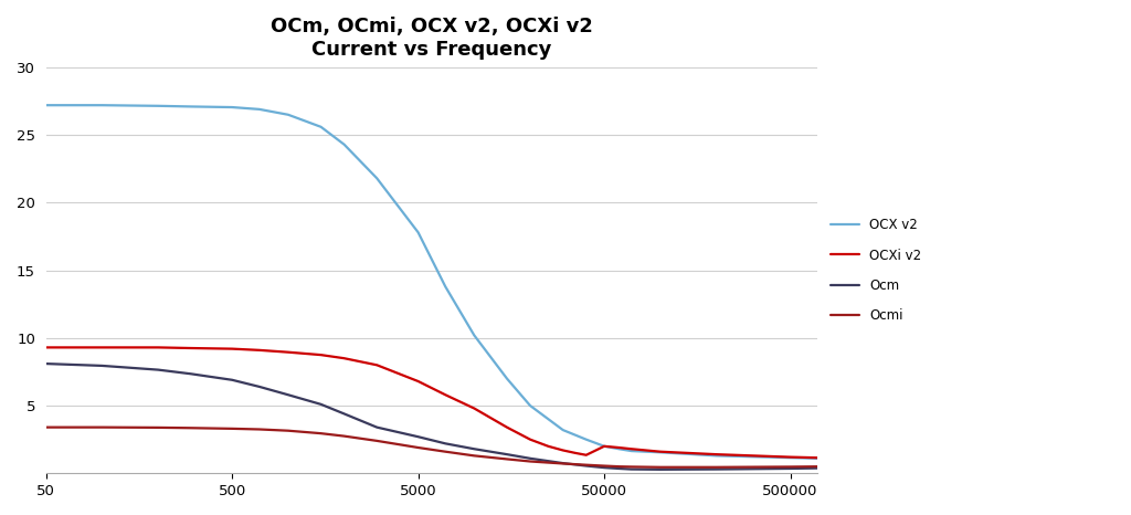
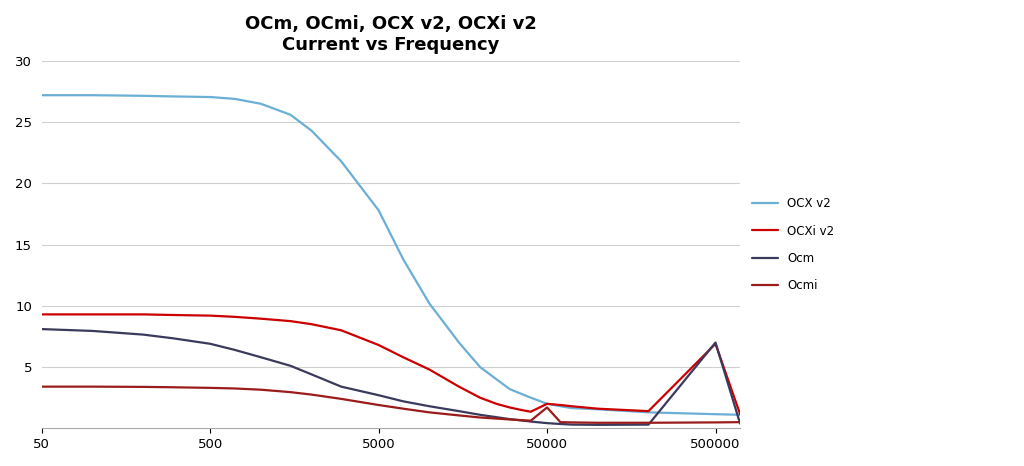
Ocmi/50000: 0.6 -> 1.7
OCXi v2/500000: 1.2 -> 6.9
Ocm/500000: 0.3 -> 7.0
